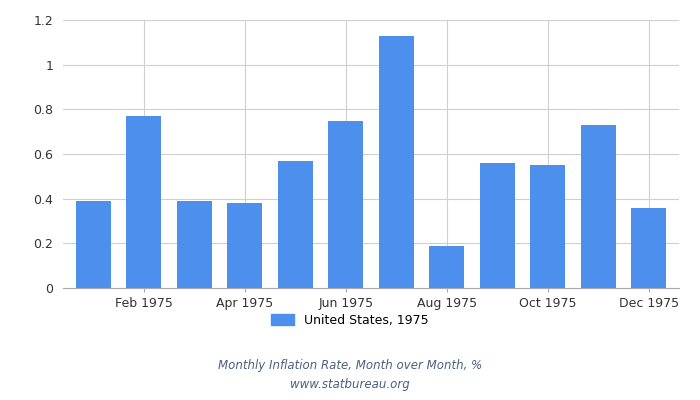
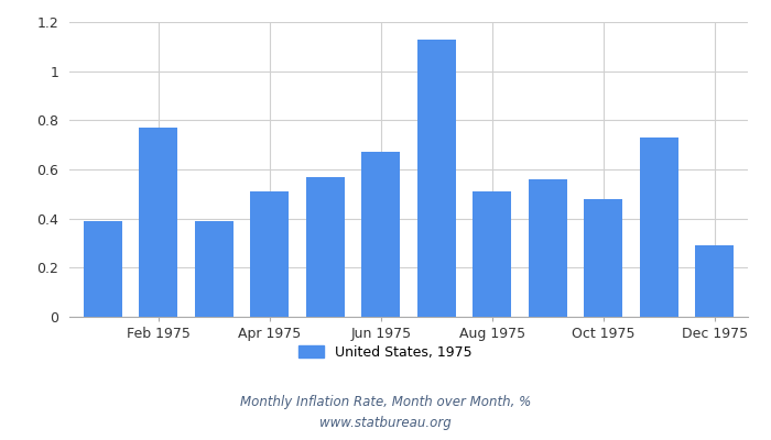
Apr 1975: 0.38 -> 0.51
Jun 1975: 0.75 -> 0.67
Aug 1975: 0.19 -> 0.51
Oct 1975: 0.55 -> 0.48
Dec 1975: 0.36 -> 0.29
